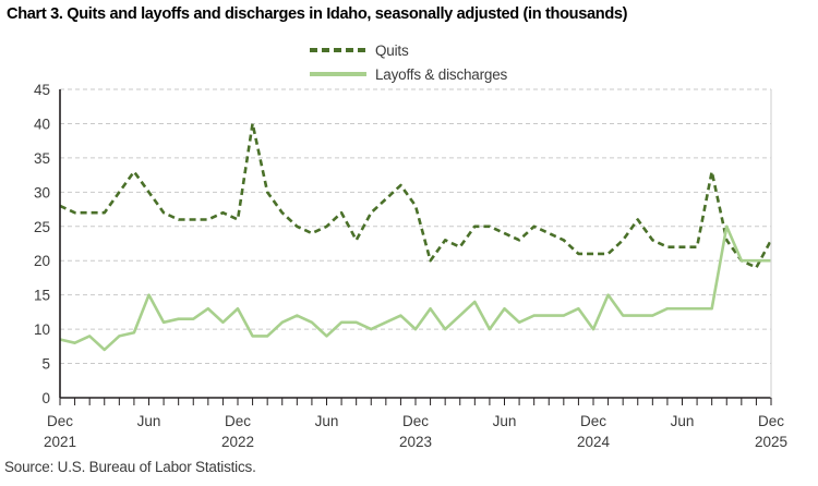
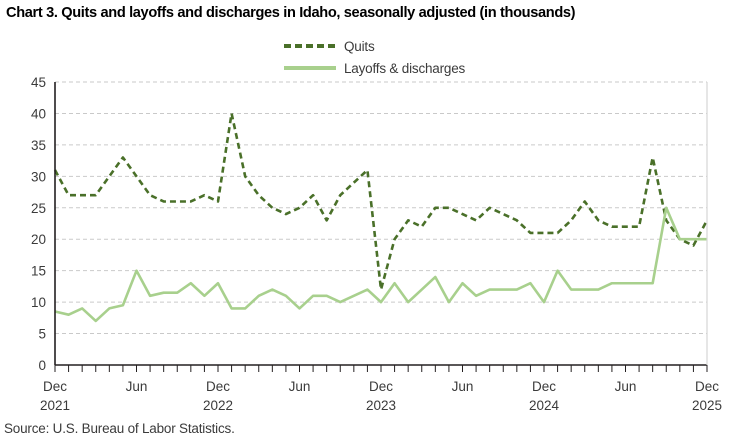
Quits/Dec 2021: 28 -> 31
Quits/Dec 2023: 28 -> 12
